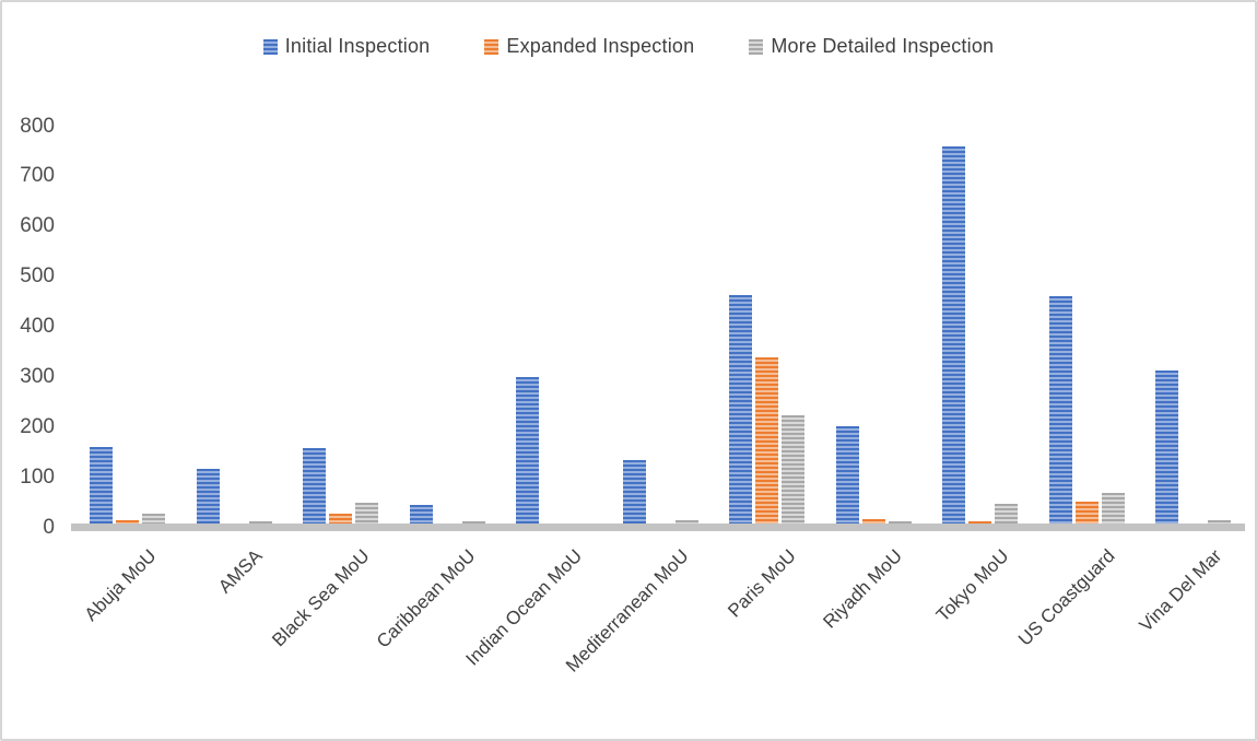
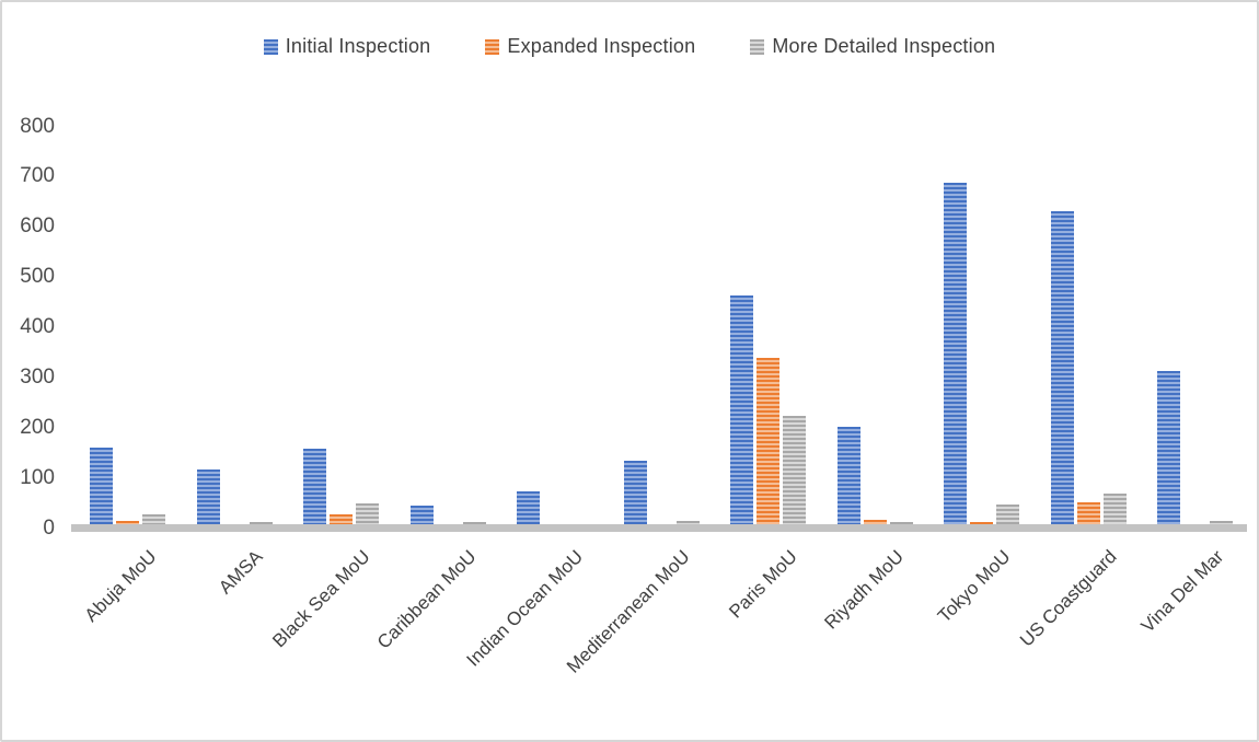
Initial Inspection/Indian Ocean MoU: 300 -> 70
Initial Inspection/Tokyo MoU: 760 -> 690
Initial Inspection/US Coastguard: 460 -> 630
